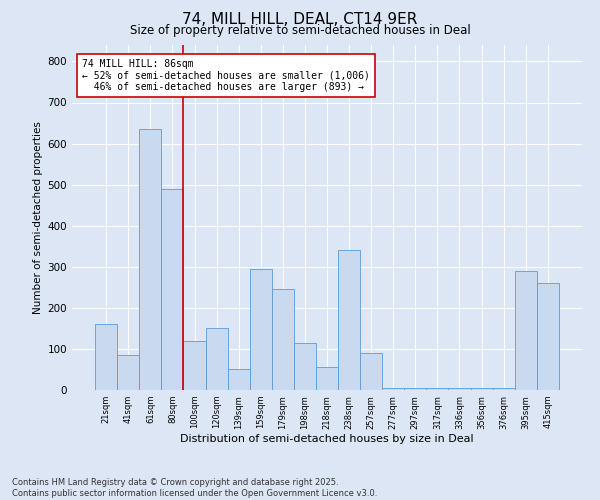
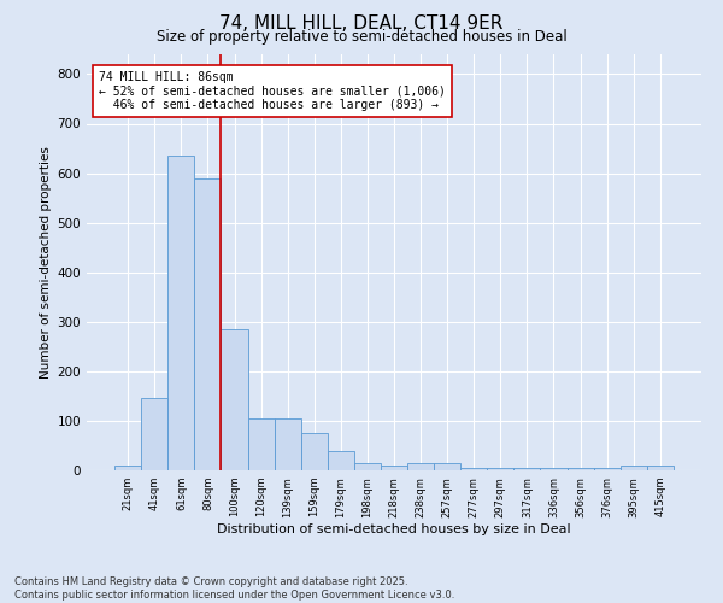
21sqm: 160 -> 10
41sqm: 85 -> 145
80sqm: 490 -> 590
100sqm: 120 -> 285
120sqm: 150 -> 105
139sqm: 50 -> 105
159sqm: 295 -> 75
179sqm: 245 -> 40
198sqm: 115 -> 15
218sqm: 55 -> 10
238sqm: 340 -> 15
257sqm: 90 -> 15
395sqm: 290 -> 10
415sqm: 260 -> 10
